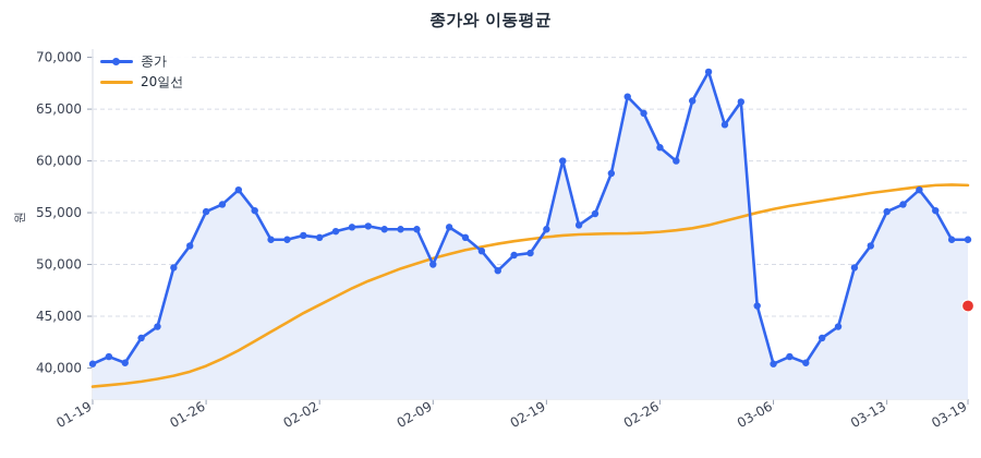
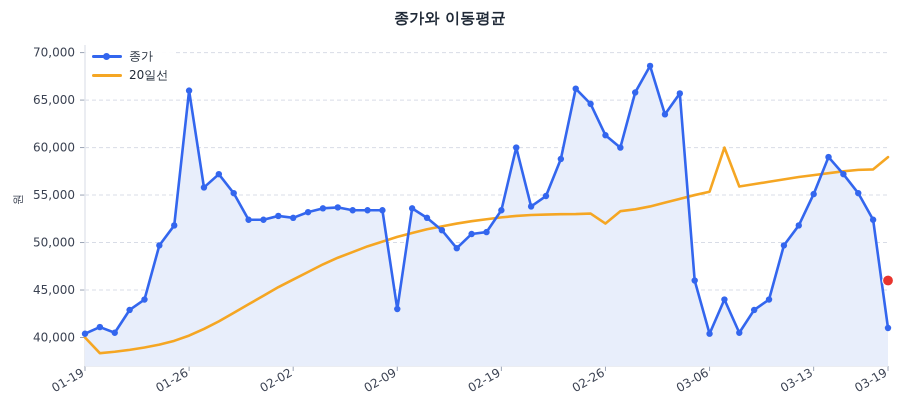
20일선/01-19: 38000 -> 40000
종가/01-26: 55000 -> 66000
종가/02-09: 50000 -> 43000
20일선/02-26: 53000 -> 52000
종가/03-06: 41000 -> 44000
20일선/03-06: 56000 -> 60000
종가/03-13: 56000 -> 59000
종가/03-19: 52000 -> 41000
20일선/03-19: 58000 -> 59000
